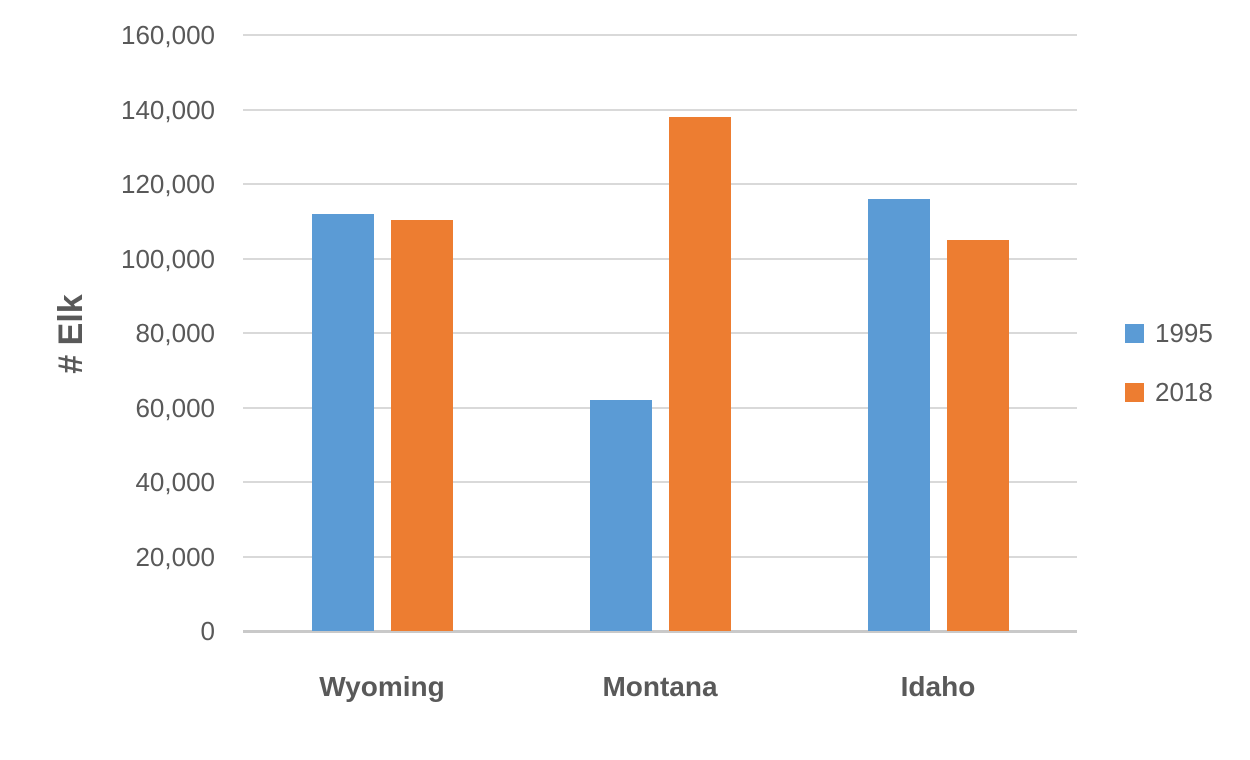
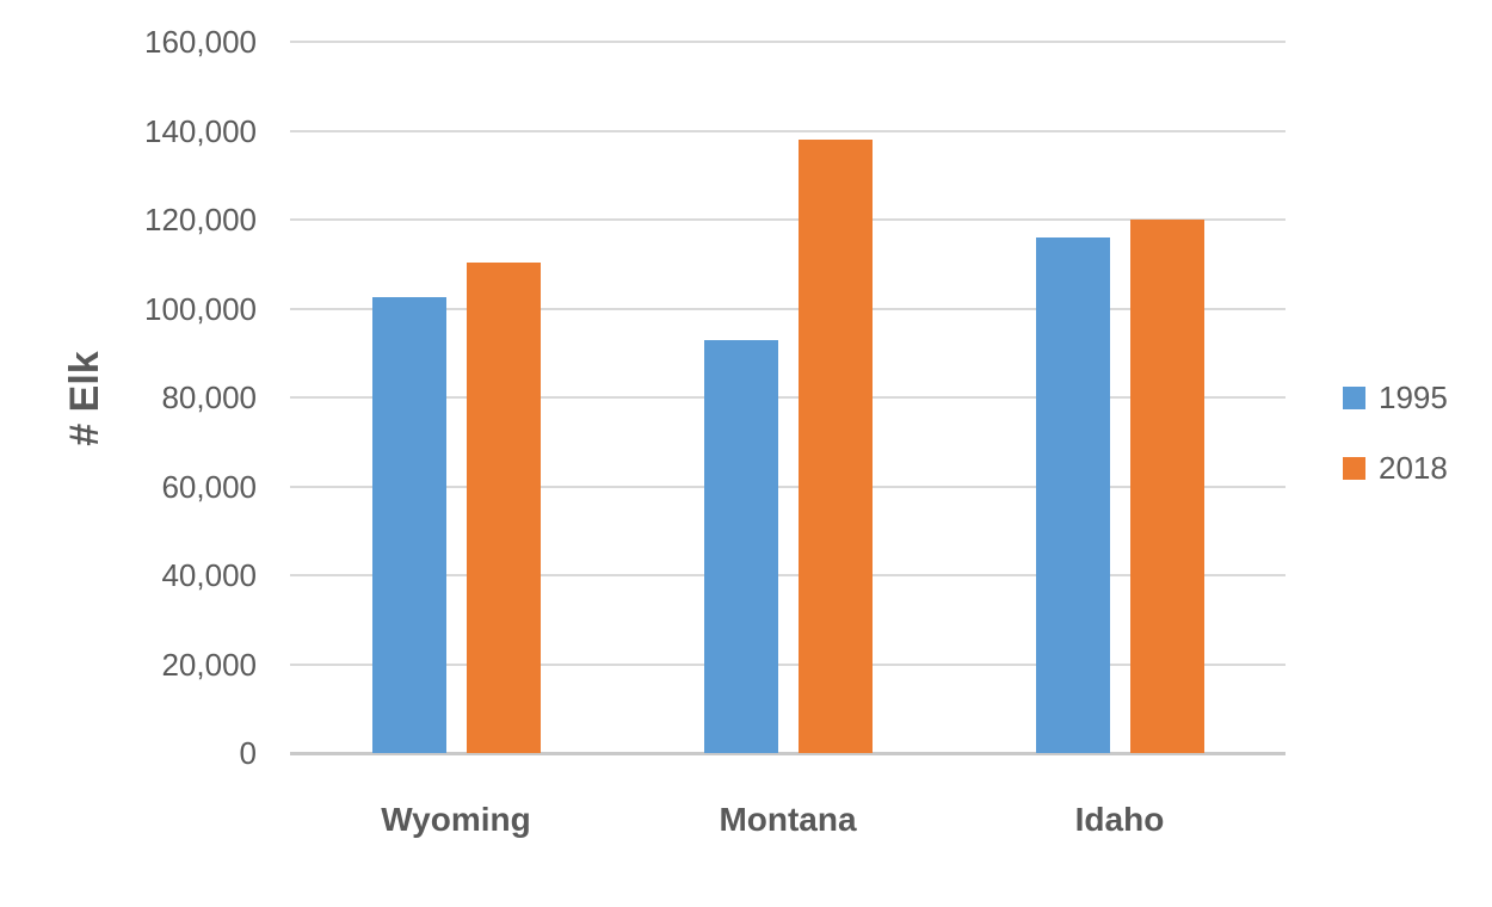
1995/Wyoming: 112000 -> 102000
1995/Montana: 62000 -> 93000
2018/Idaho: 105000 -> 120000
